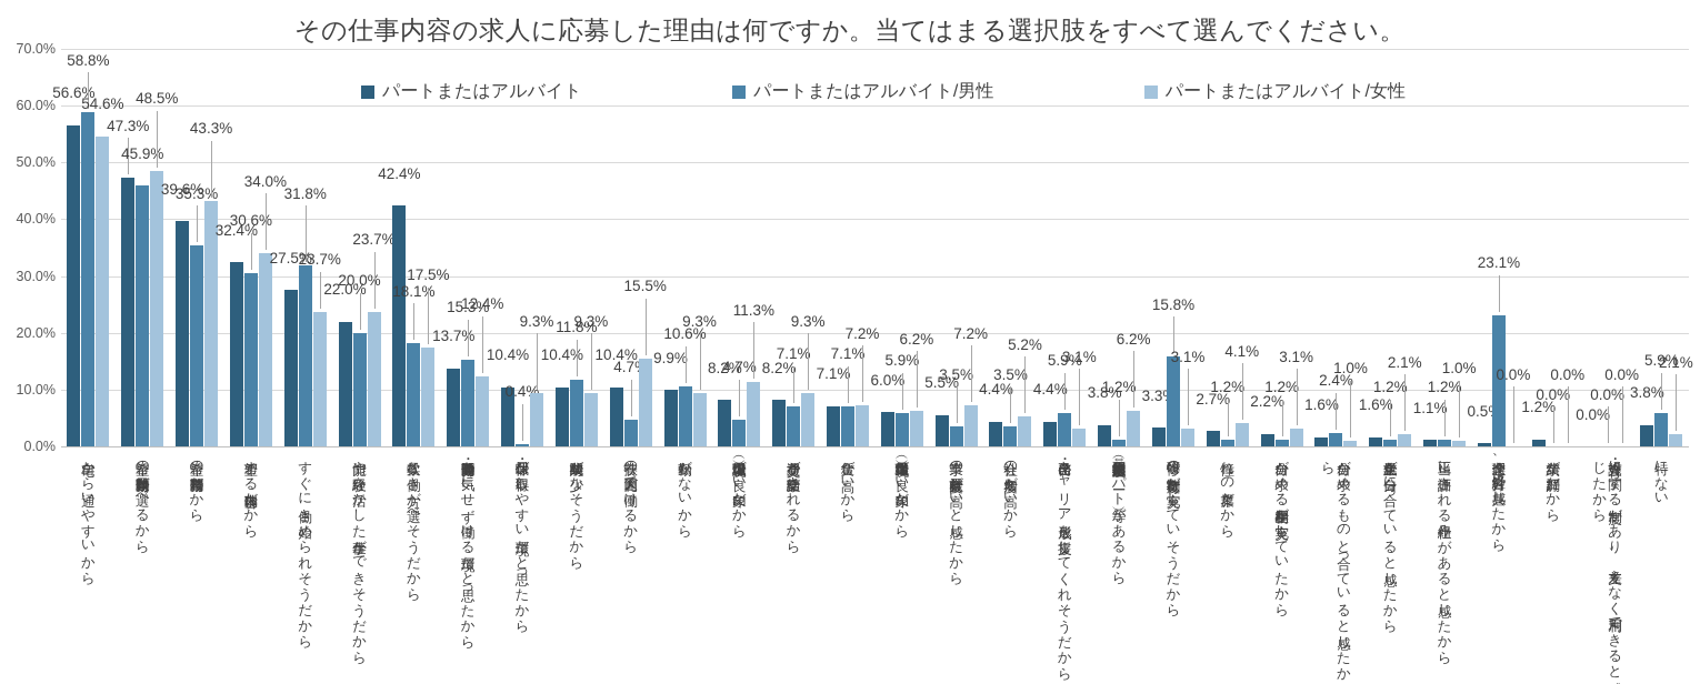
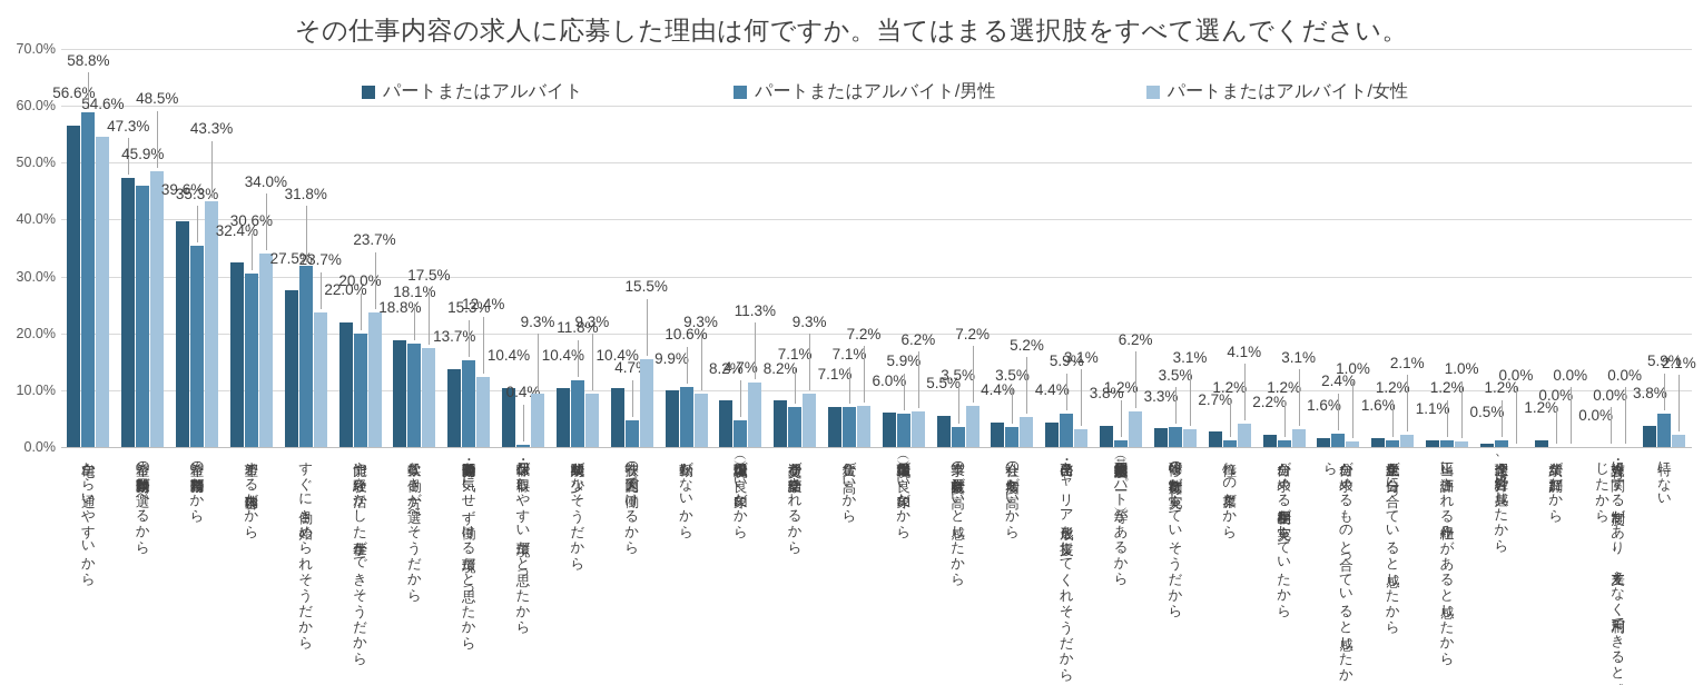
パートまたはアルバイト/柔軟な働き方が選べそうだから: 42.4% -> 18.8%
パートまたはアルバイト/男性/研修等の教育制度が充実していそうだから: 15.8% -> 3.5%
パートまたはアルバイト/男性/企業理念、経営方針に共感したから: 23.1% -> 1.2%
